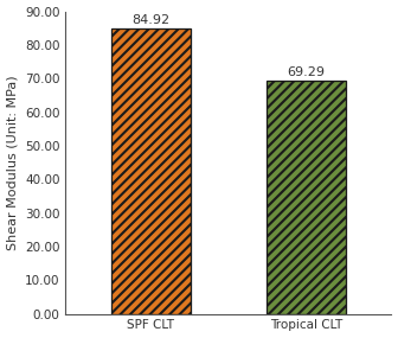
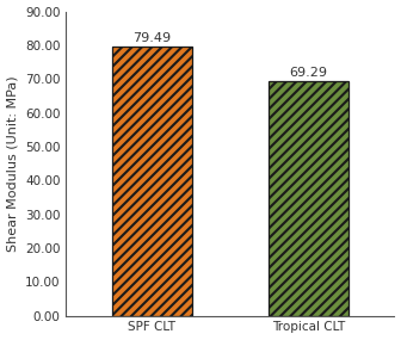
SPF CLT: 84.92 -> 79.49
